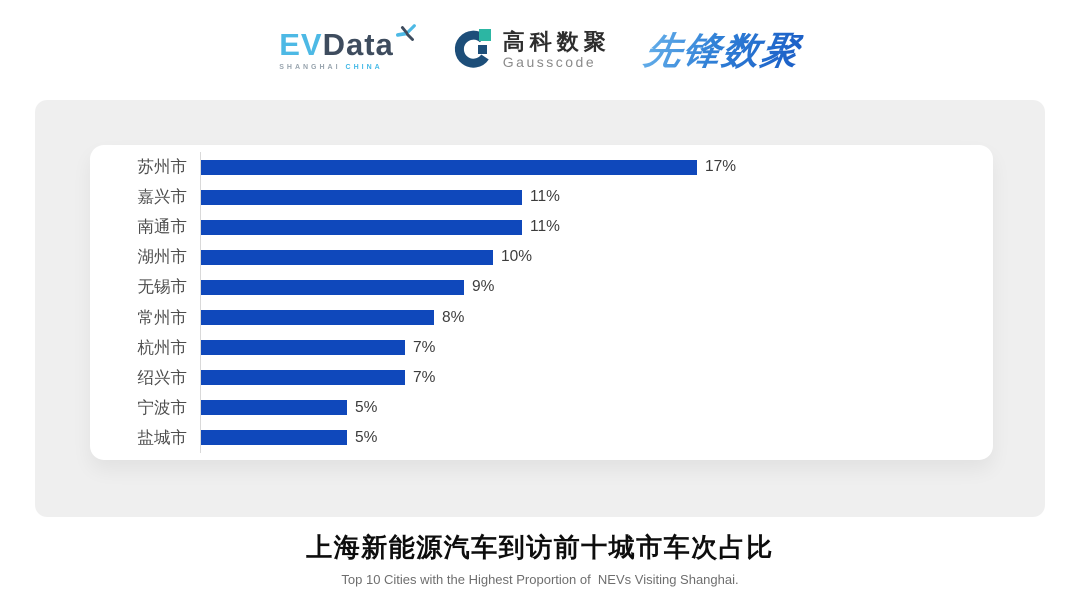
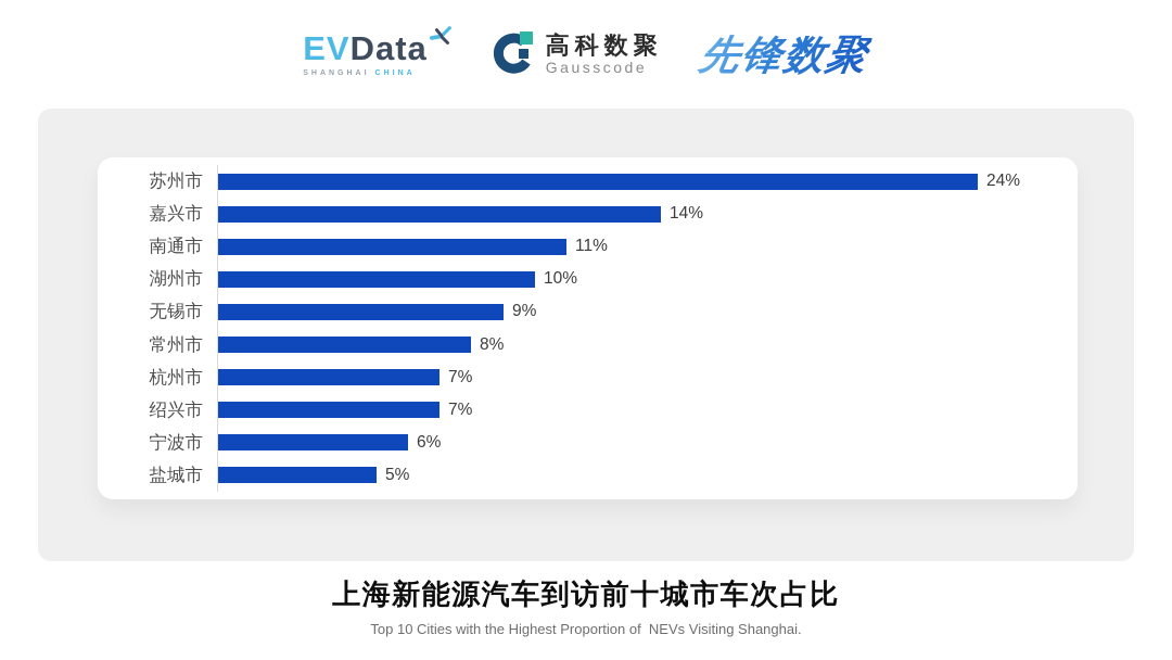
苏州市: 17% -> 24%
嘉兴市: 11% -> 14%
宁波市: 5% -> 6%
